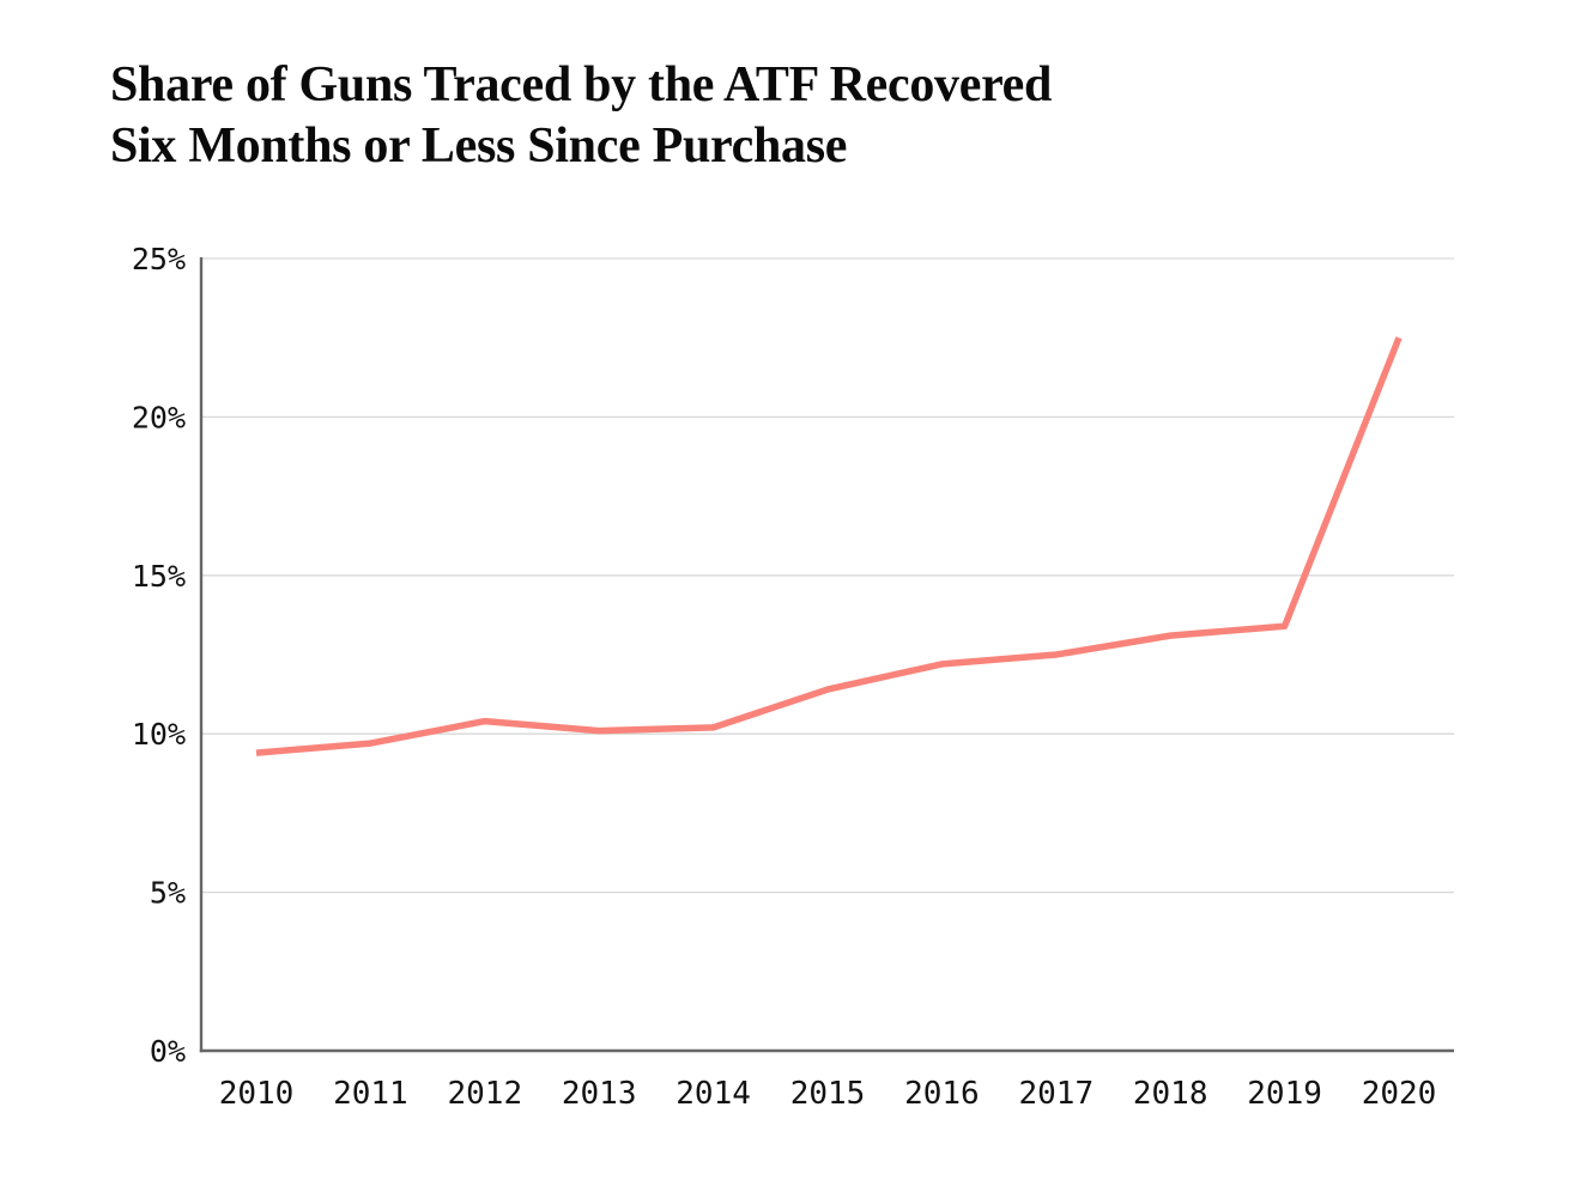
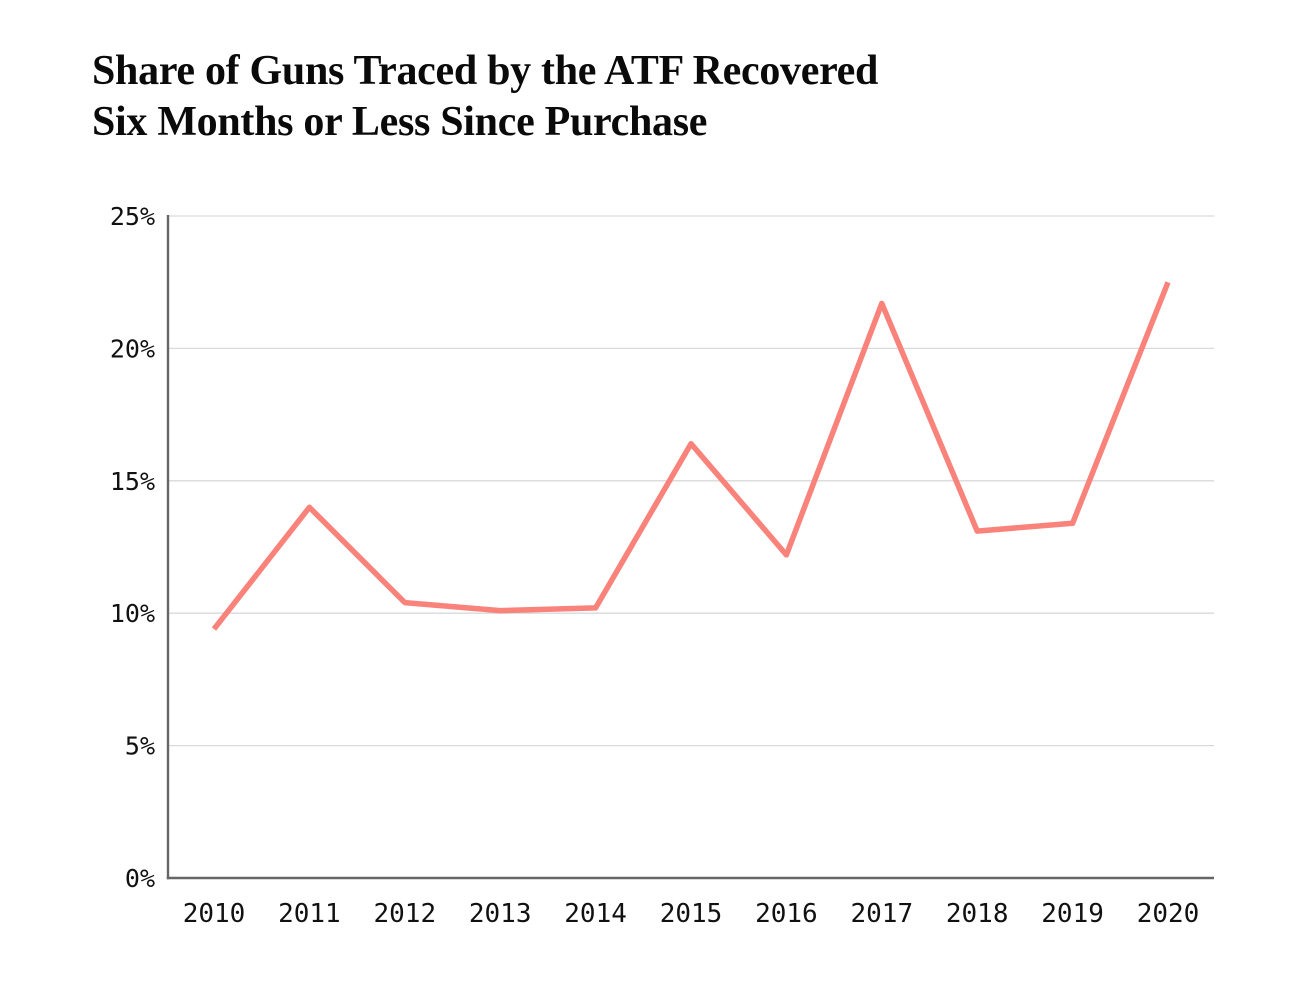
2011: 9.7% -> 14.0%
2015: 11.4% -> 16.4%
2017: 12.5% -> 21.7%
